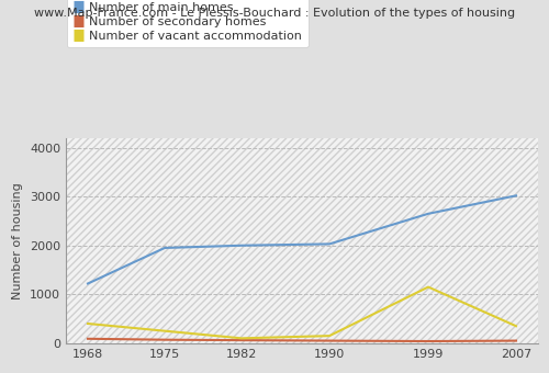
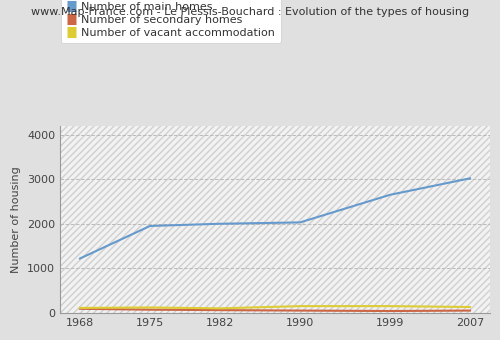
Number of vacant accommodation/1968: 400 -> 110
Number of vacant accommodation/1975: 250 -> 120
Number of vacant accommodation/1999: 1150 -> 150
Number of vacant accommodation/2007: 350 -> 130
